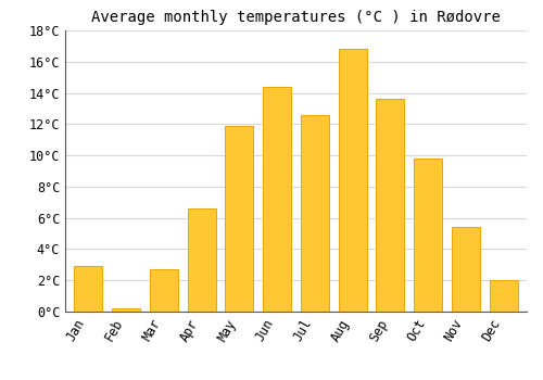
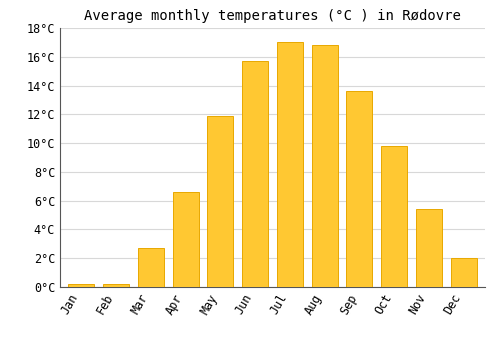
Jan: 2.9°C -> 0.2°C
Jun: 14.4°C -> 15.7°C
Jul: 12.6°C -> 17.0°C
